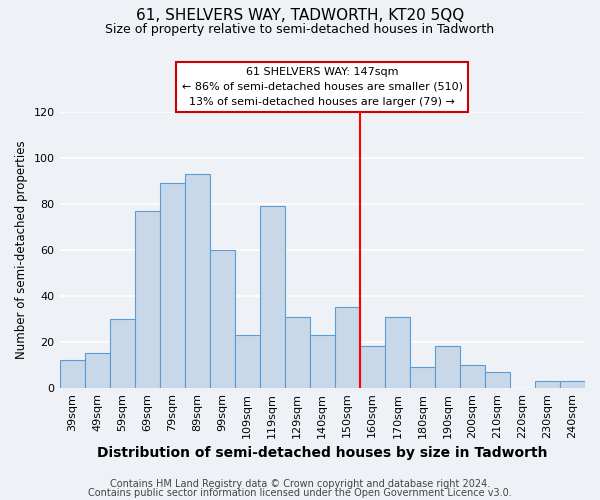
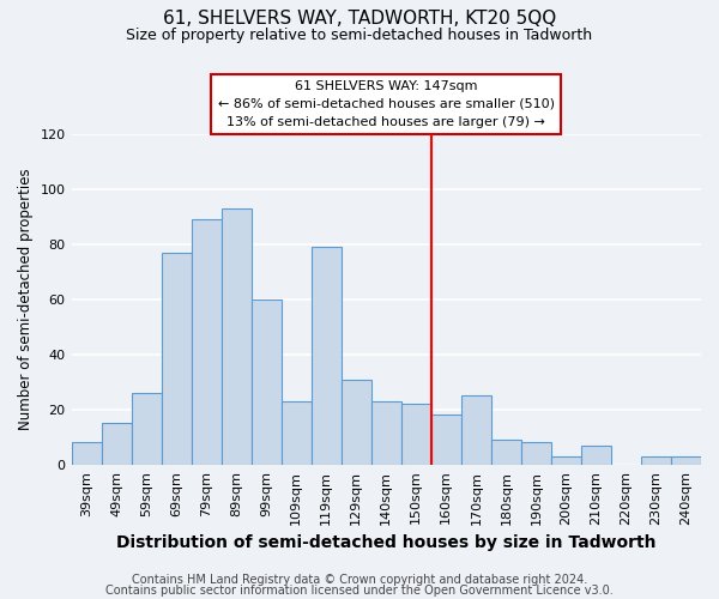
39sqm: 12 -> 8
59sqm: 30 -> 26
150sqm: 35 -> 22
170sqm: 31 -> 25
190sqm: 18 -> 8
200sqm: 10 -> 3
